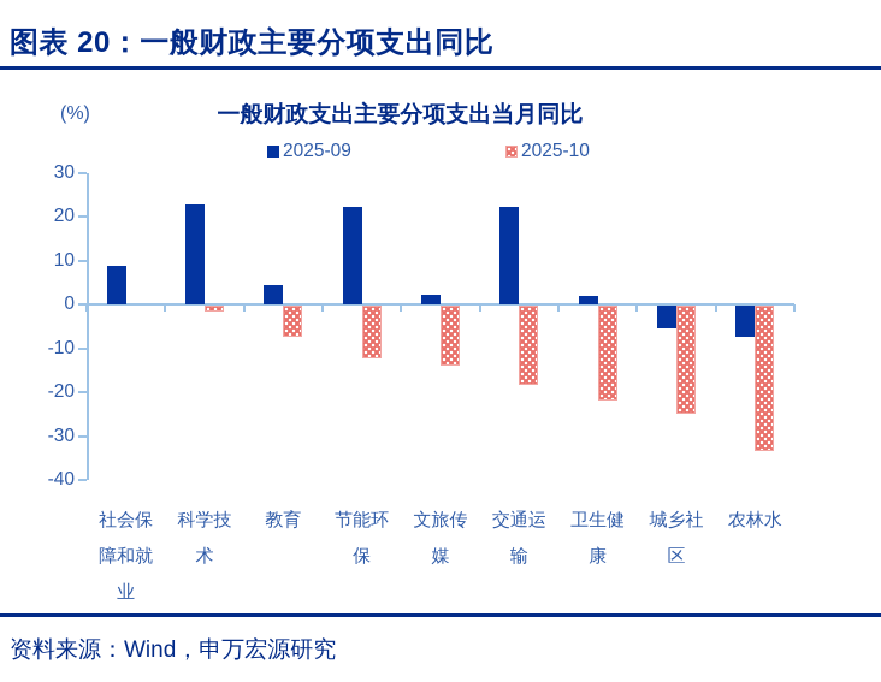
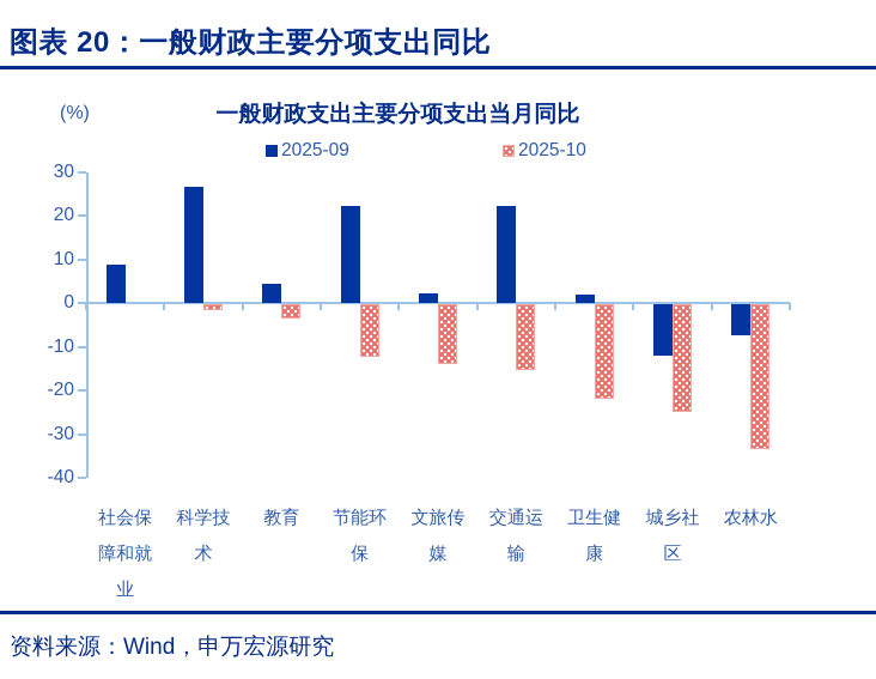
2025-09/科学技术: 23 -> 27
2025-10/教育: -7 -> -3
2025-10/交通运输: -18 -> -15
2025-09/城乡社区: -5 -> -12
